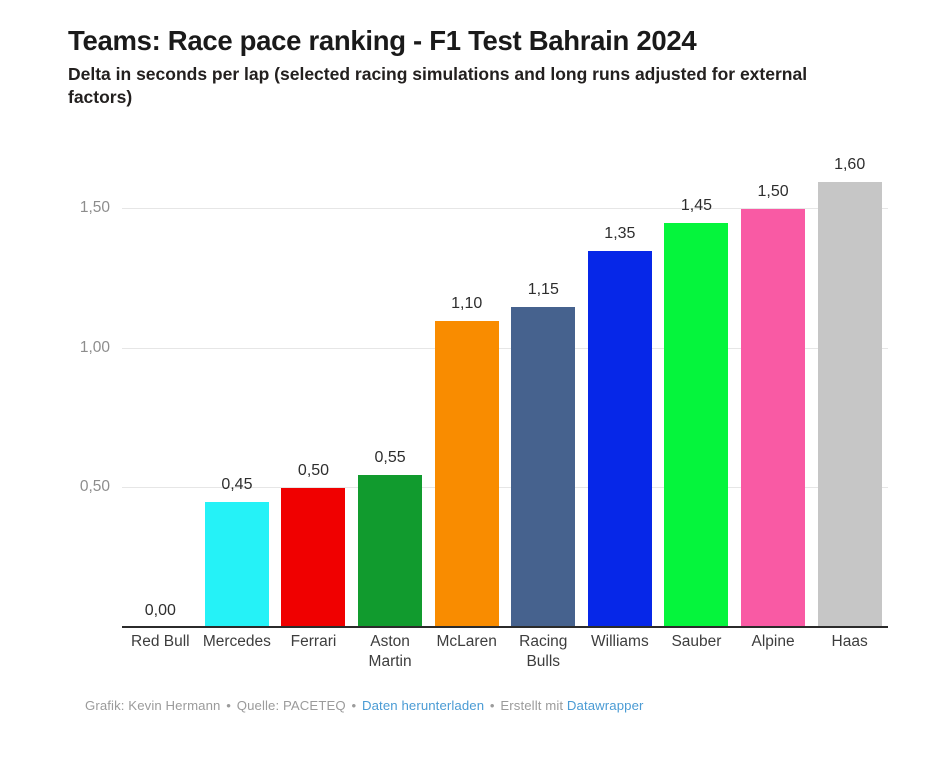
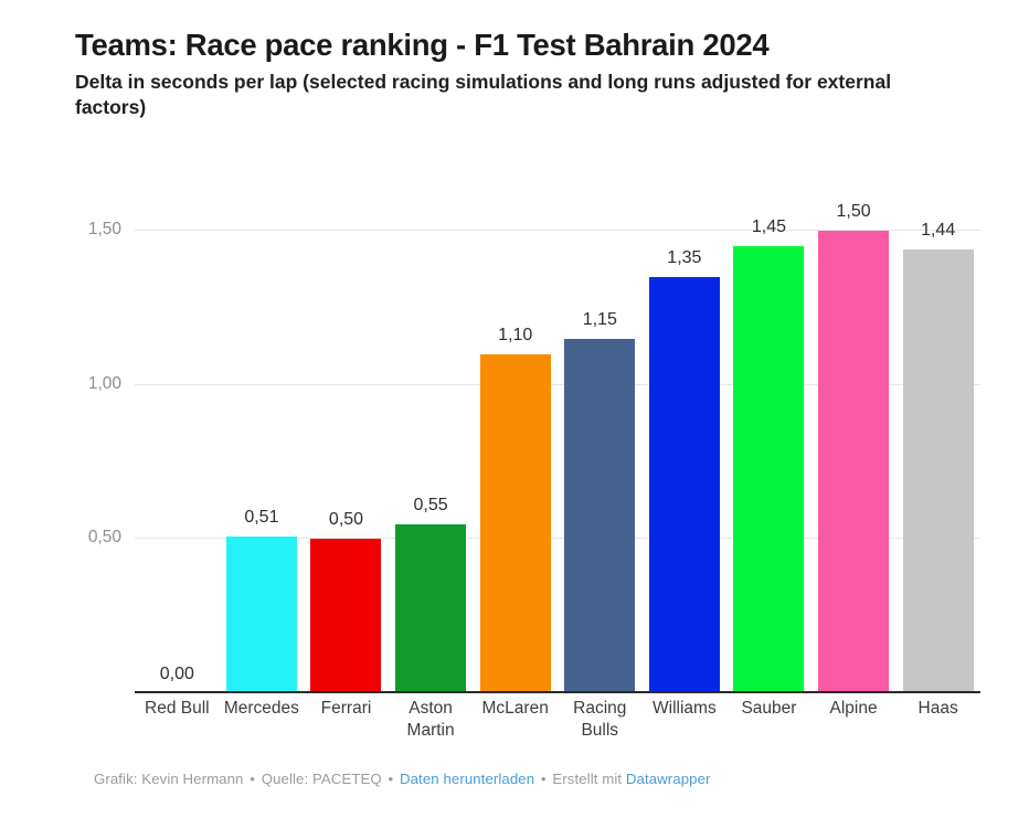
Mercedes: 0,45 -> 0,51
Haas: 1,60 -> 1,44
